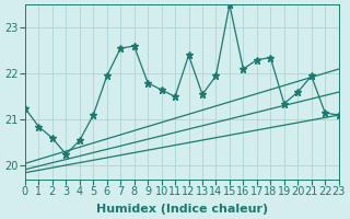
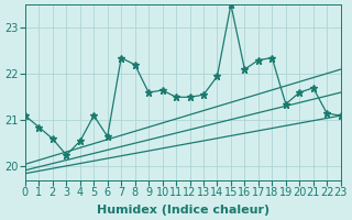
0: 21.25 -> 21.10
6: 21.95 -> 20.65
7: 22.55 -> 22.35
8: 22.60 -> 22.20
9: 21.80 -> 21.60
12: 22.40 -> 21.50
21: 21.95 -> 21.70
